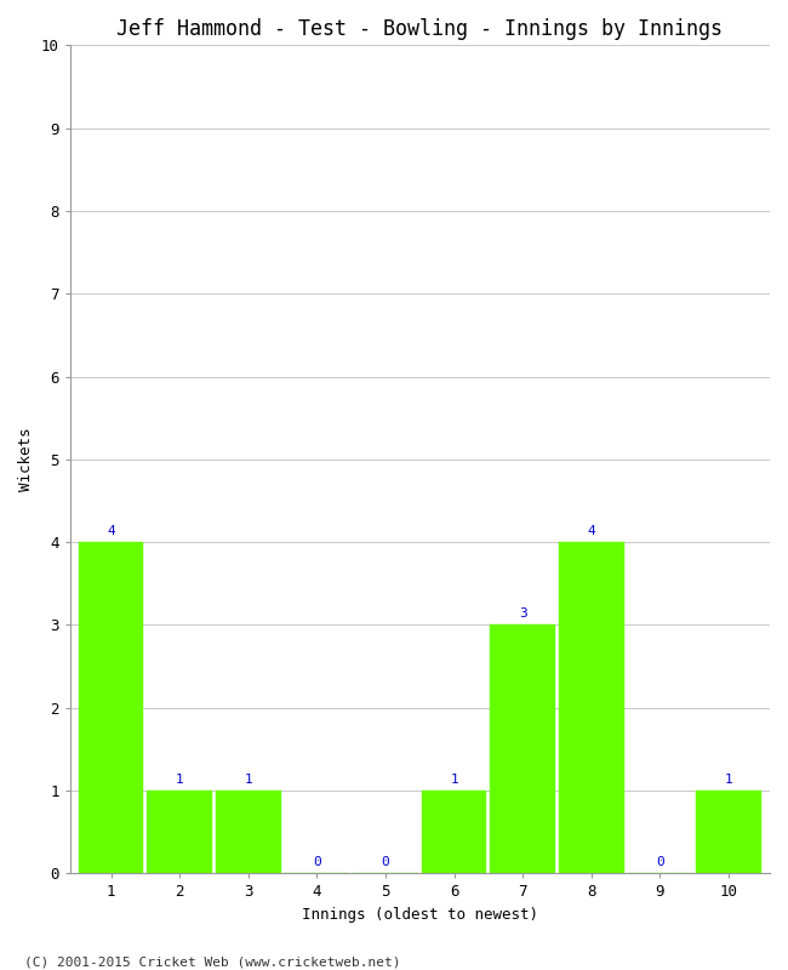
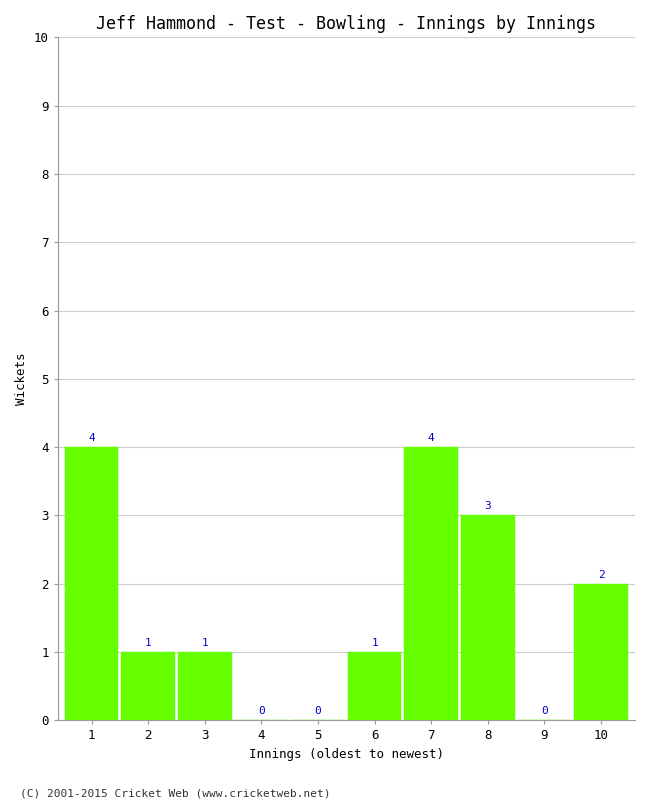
7: 3 -> 4
8: 4 -> 3
10: 1 -> 2
